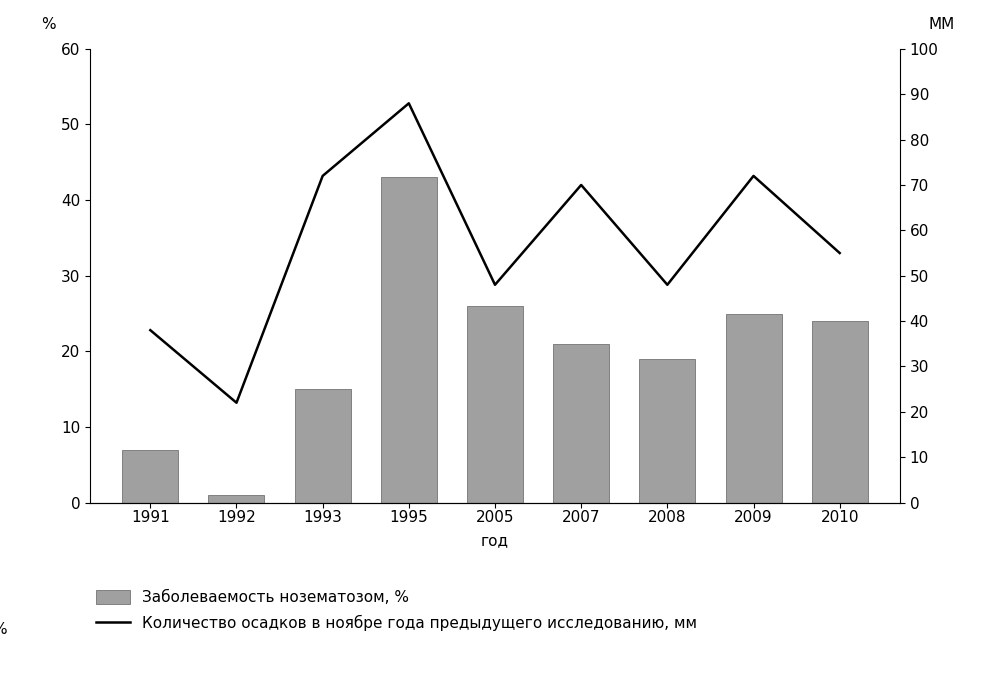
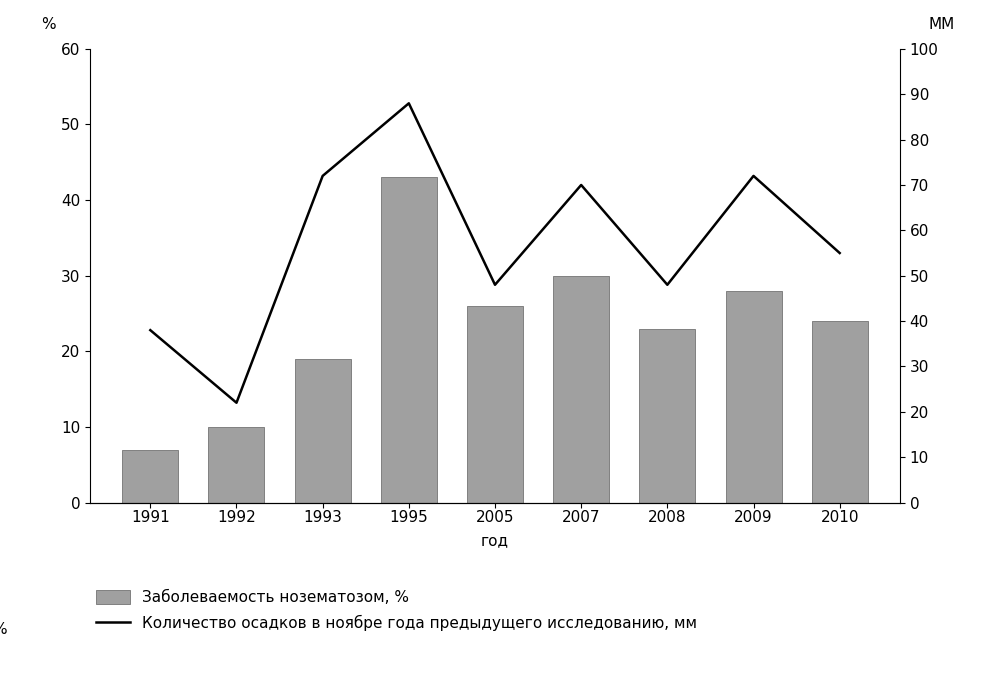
Заболеваемость нозематозом, %/1992: 1 -> 10
Заболеваемость нозематозом, %/1993: 15 -> 19
Заболеваемость нозематозом, %/2007: 21 -> 30
Заболеваемость нозематозом, %/2008: 19 -> 23
Заболеваемость нозематозом, %/2009: 25 -> 28
